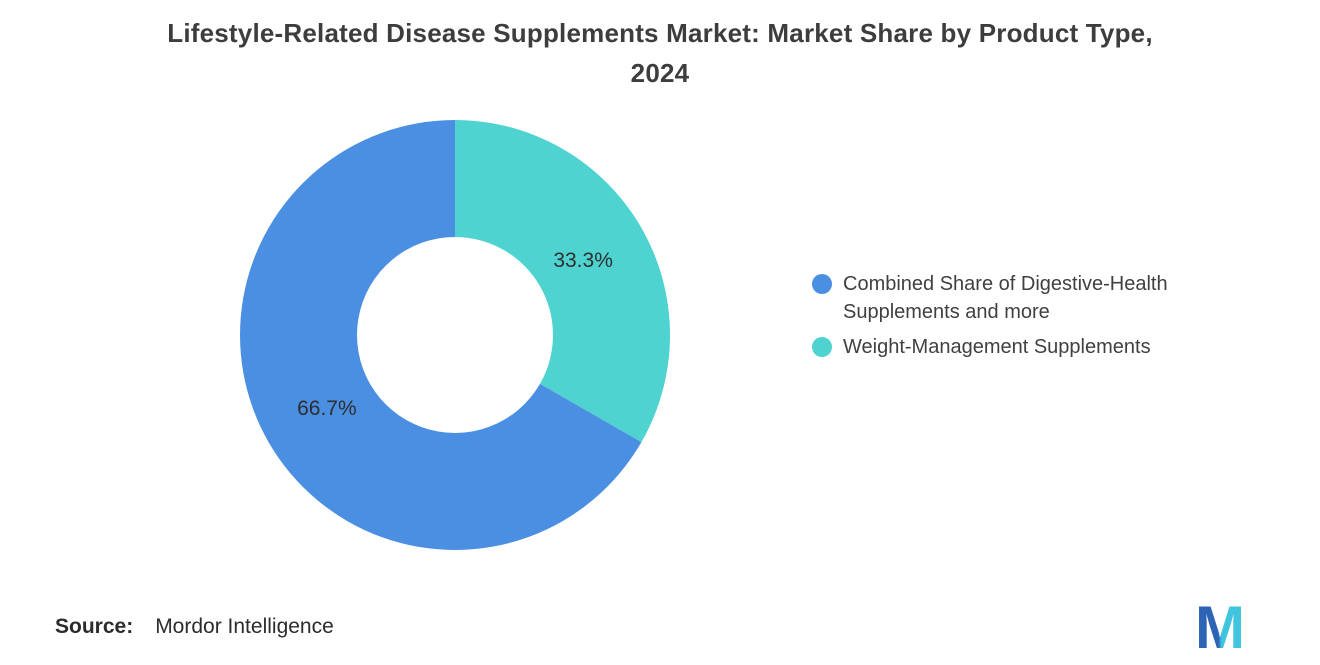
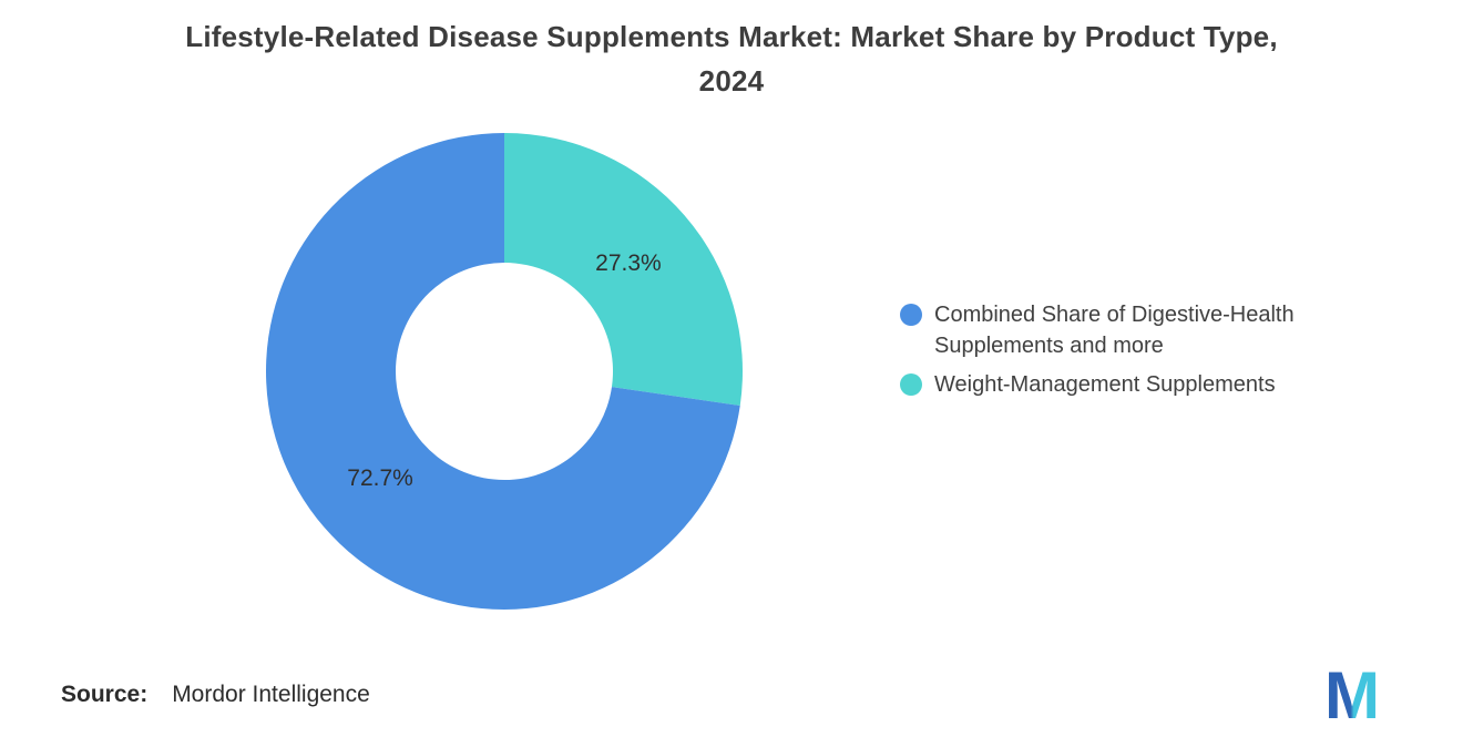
Combined Share of Digestive-Health Supplements and more: 66.7% -> 72.7%
Weight-Management Supplements: 33.3% -> 27.3%
